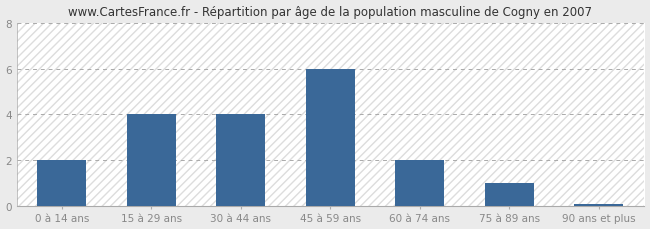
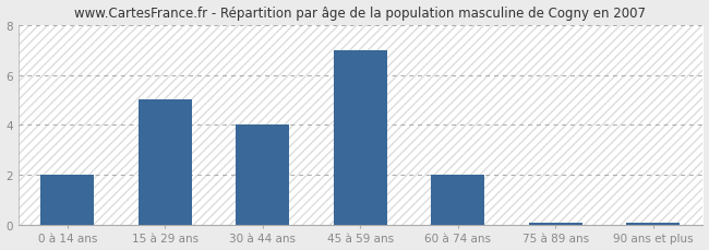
15 à 29 ans: 4.00 -> 5.00
45 à 59 ans: 6.00 -> 7.00
75 à 89 ans: 1.00 -> 0.08
